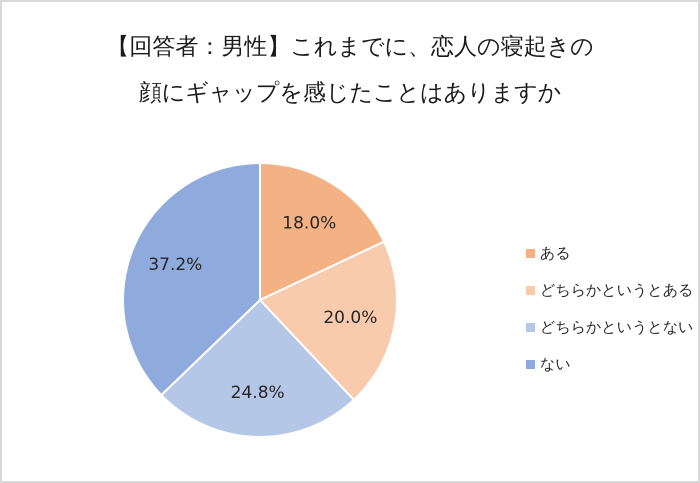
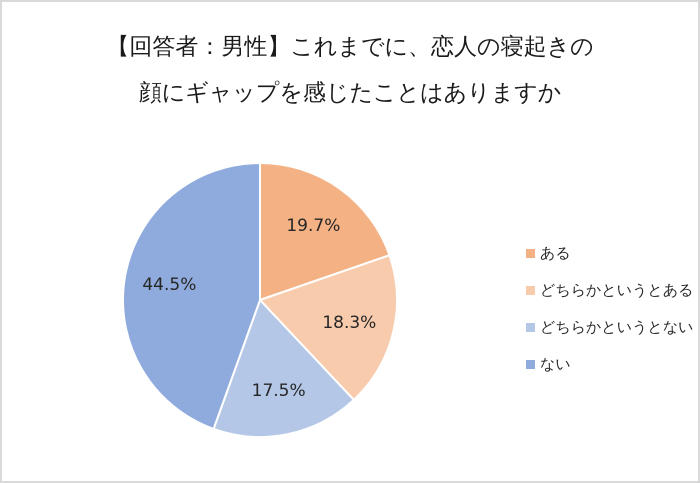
ある: 18.0% -> 19.7%
どちらかというとある: 20.0% -> 18.3%
どちらかというとない: 24.8% -> 17.5%
ない: 37.2% -> 44.5%
